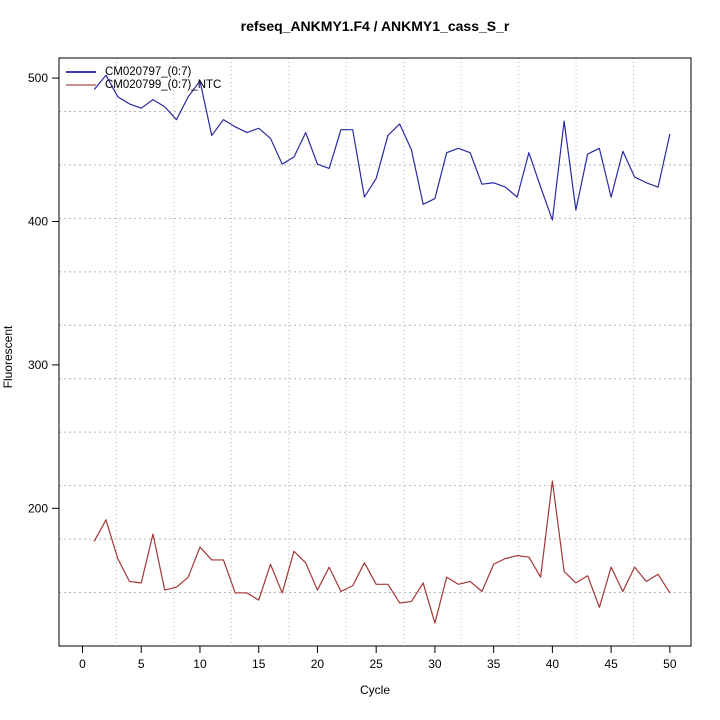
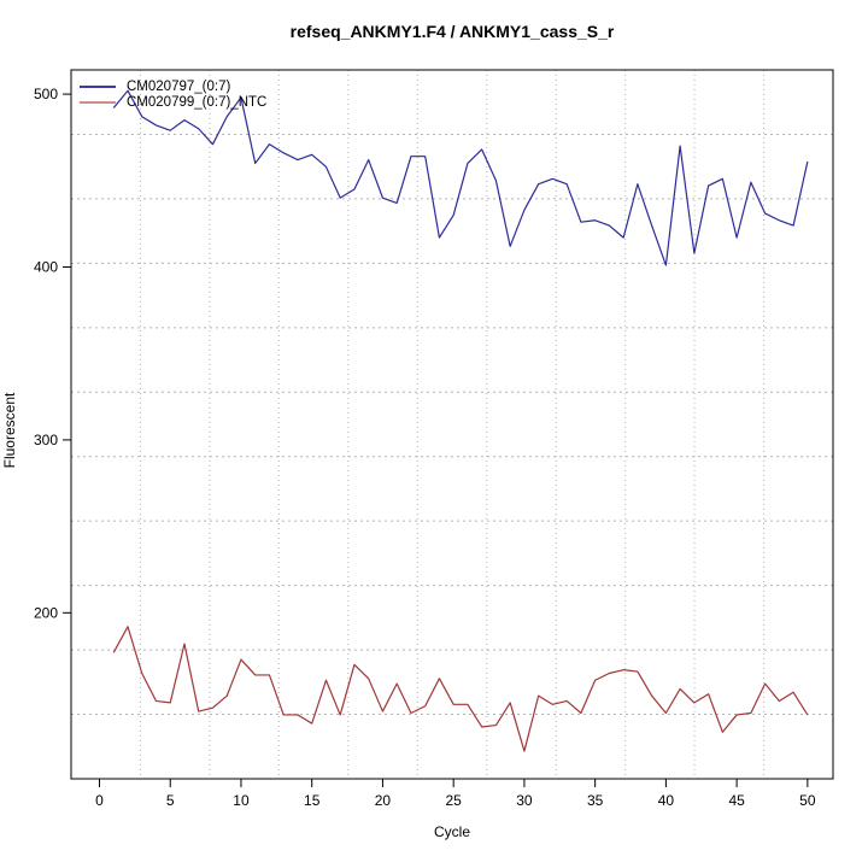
CM020797_(0:7)/30: 416 -> 433
CM020799_(0:7)_NTC/40: 219 -> 142
CM020799_(0:7)_NTC/45: 159 -> 141
